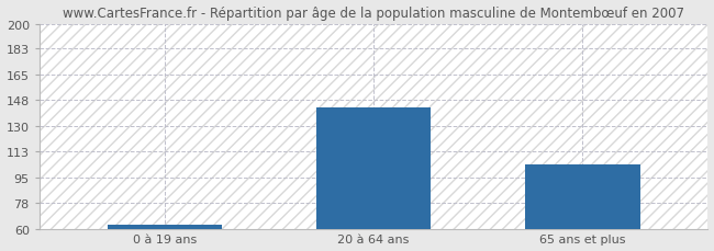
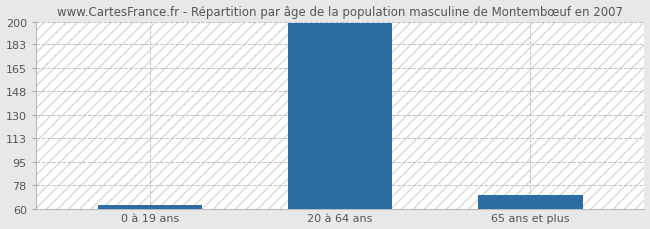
20 à 64 ans: 143 -> 199
65 ans et plus: 104 -> 70
